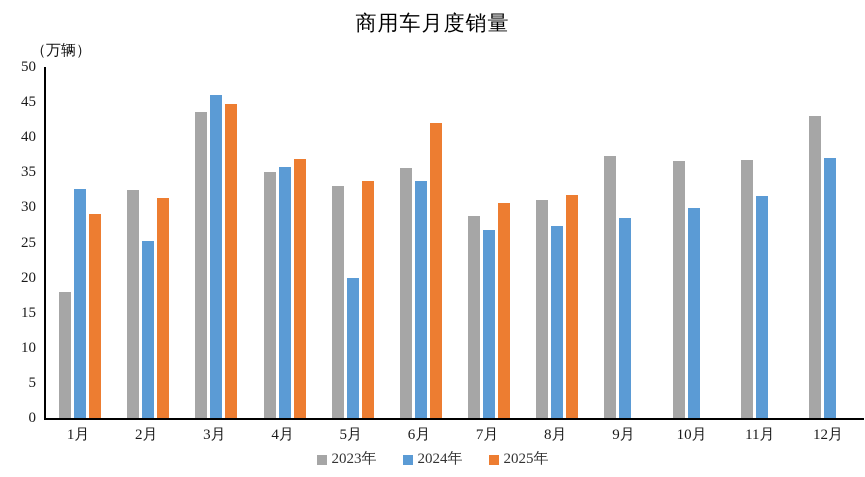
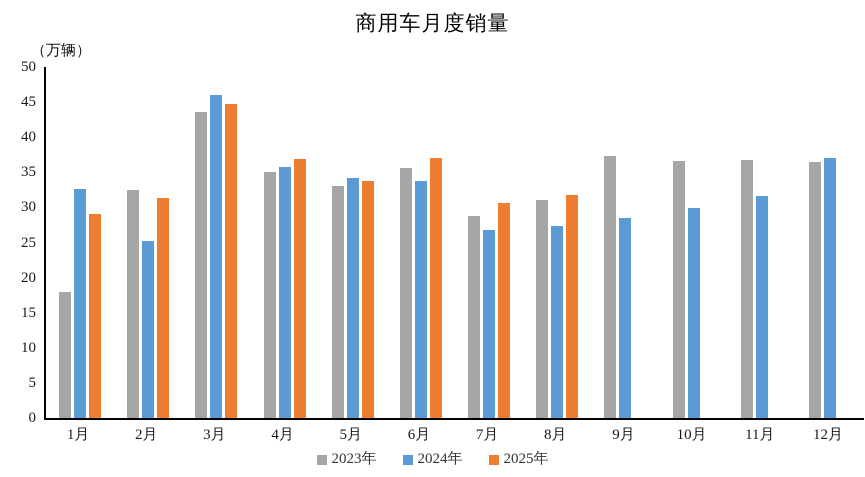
2024年/5月: 20 -> 34
2025年/6月: 42 -> 37
2023年/12月: 43 -> 36
